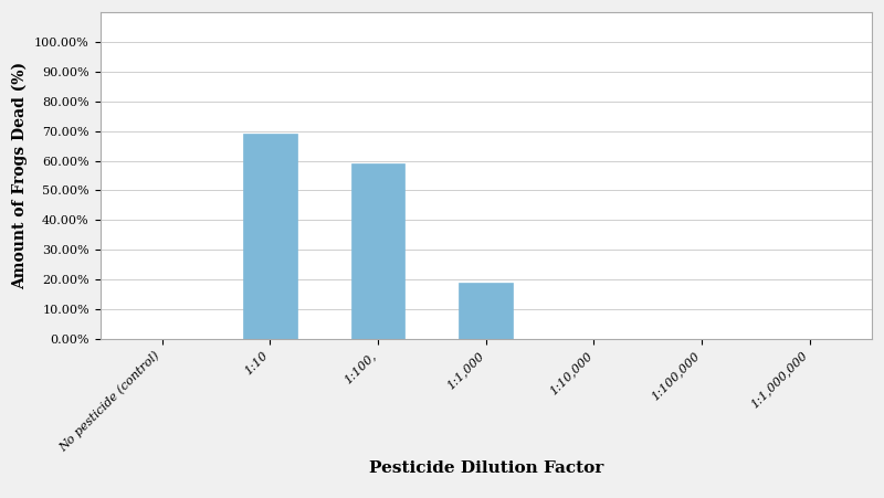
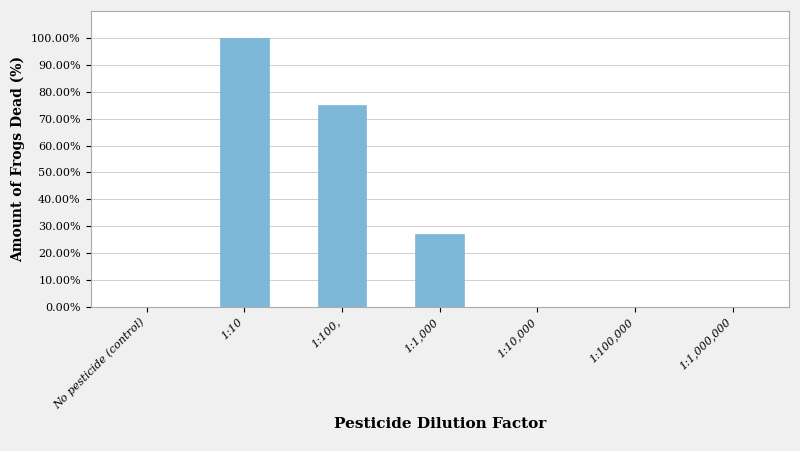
1:10: 69% -> 100%
1:100,: 59% -> 75%
1:1,000: 19% -> 27%
